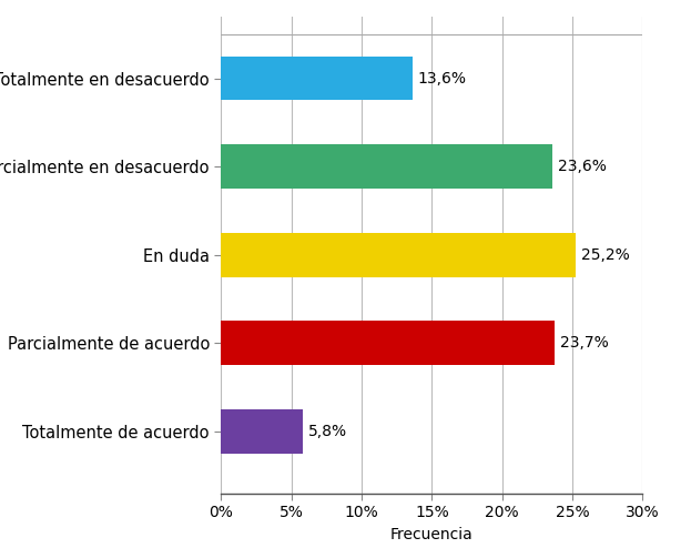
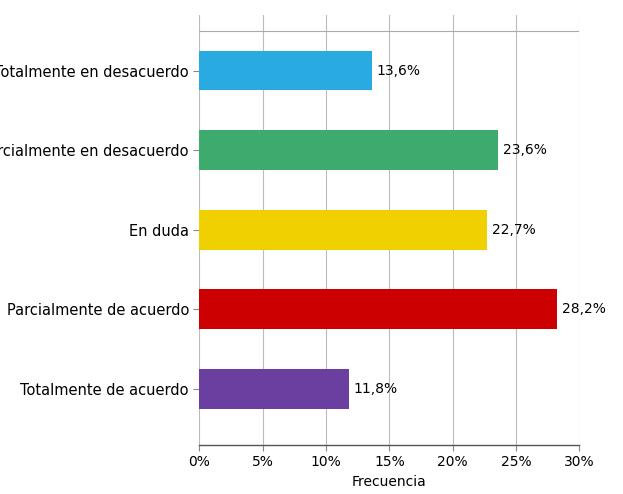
En duda: 25,2% -> 22,7%
Parcialmente de acuerdo: 23,7% -> 28,2%
Totalmente de acuerdo: 5,8% -> 11,8%
